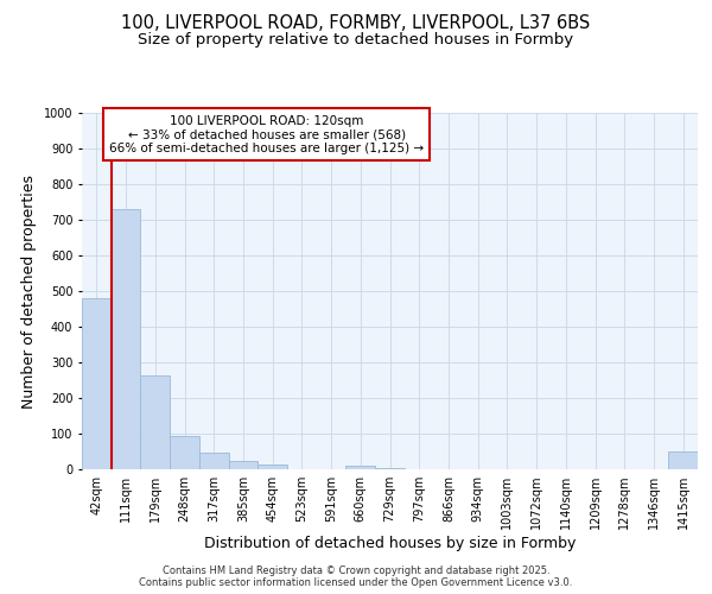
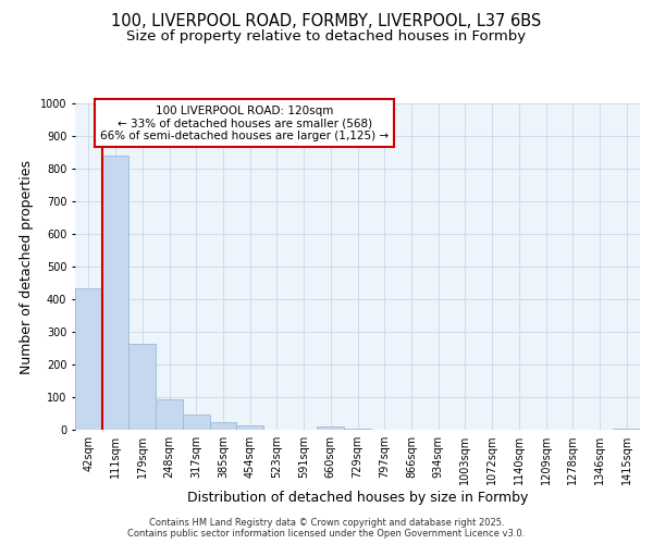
42sqm: 480 -> 435
111sqm: 730 -> 840
1415sqm: 50 -> 5
